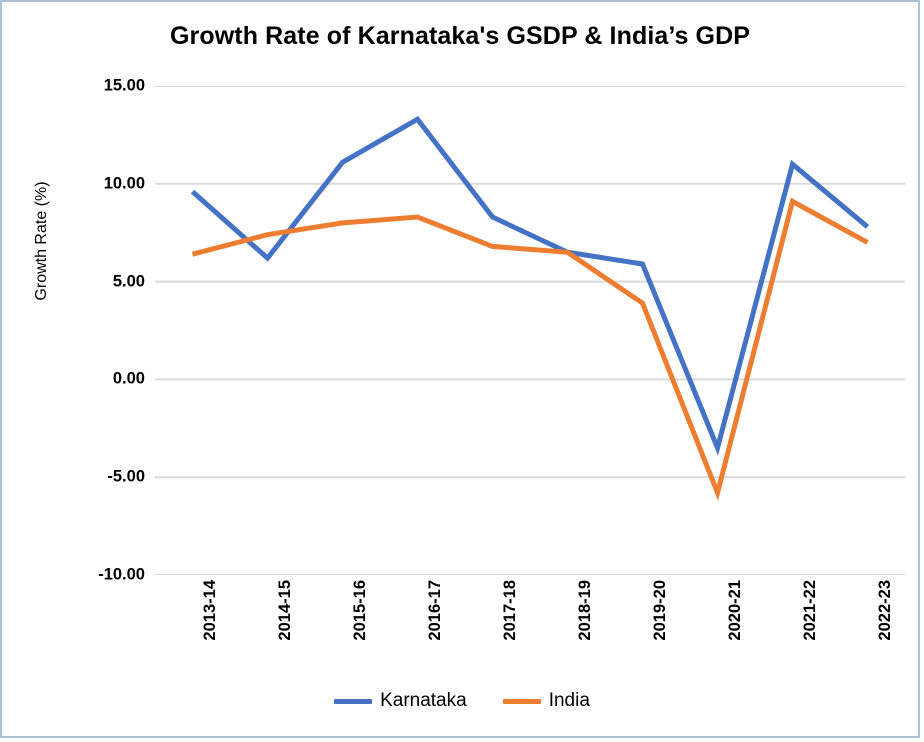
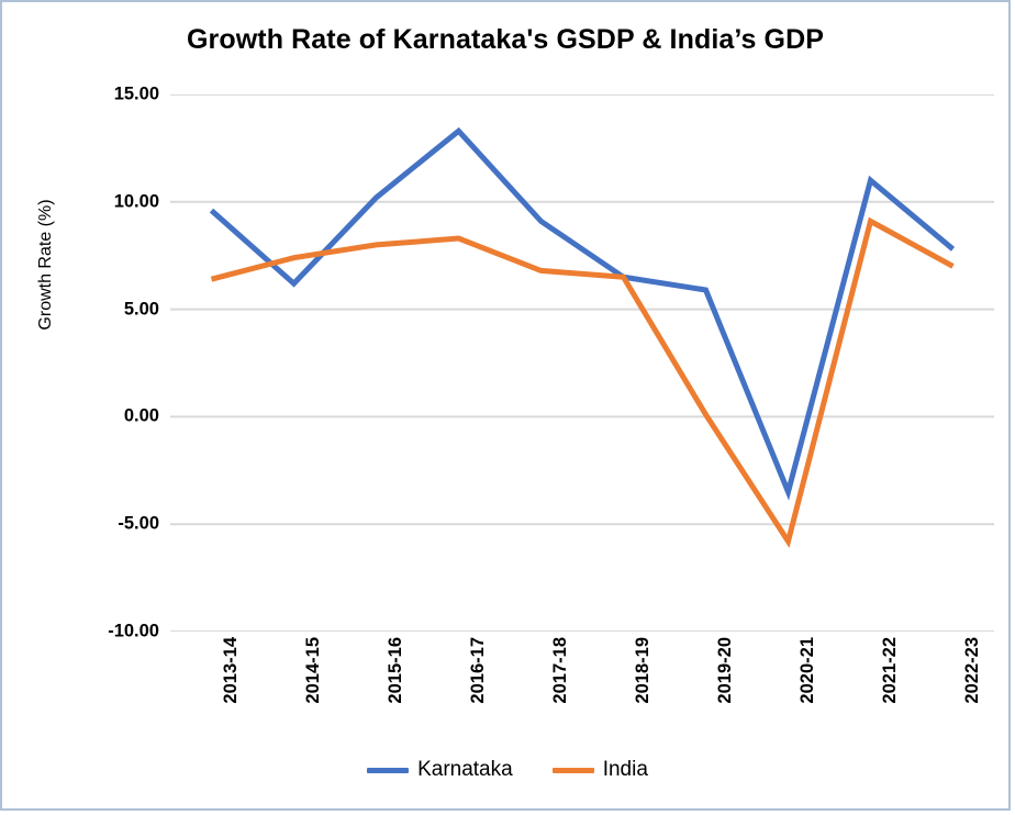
Karnataka/2015-16: 11.1 -> 10.2
Karnataka/2017-18: 8.3 -> 9.1
India/2019-20: 3.9 -> 0.1
